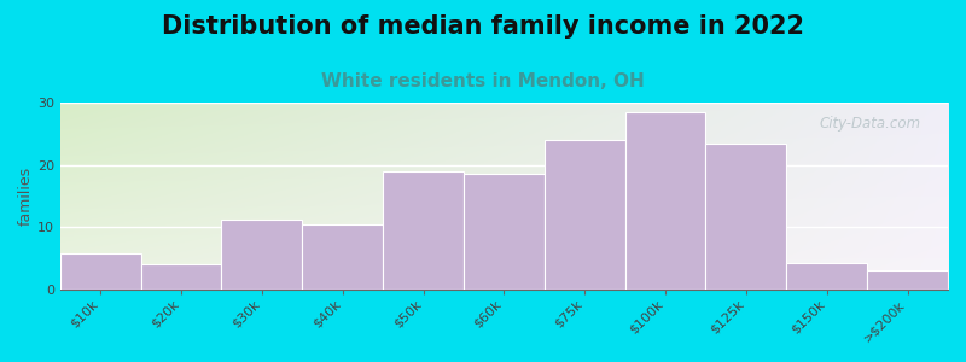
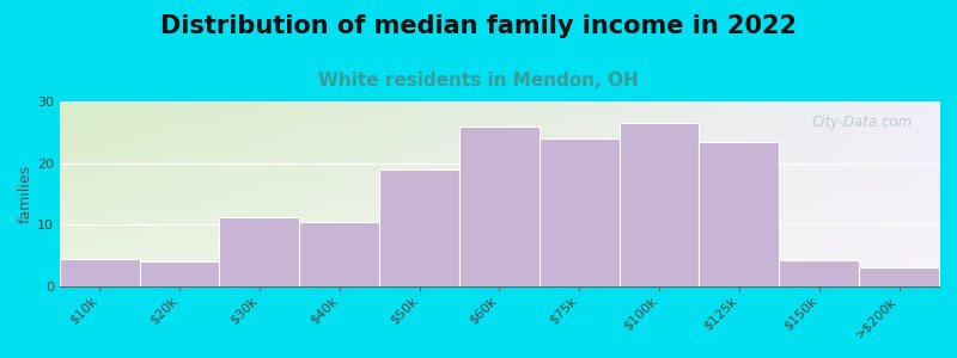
$10k: 5.8 -> 4.5
$60k: 18.6 -> 26.0
$100k: 28.4 -> 26.5
